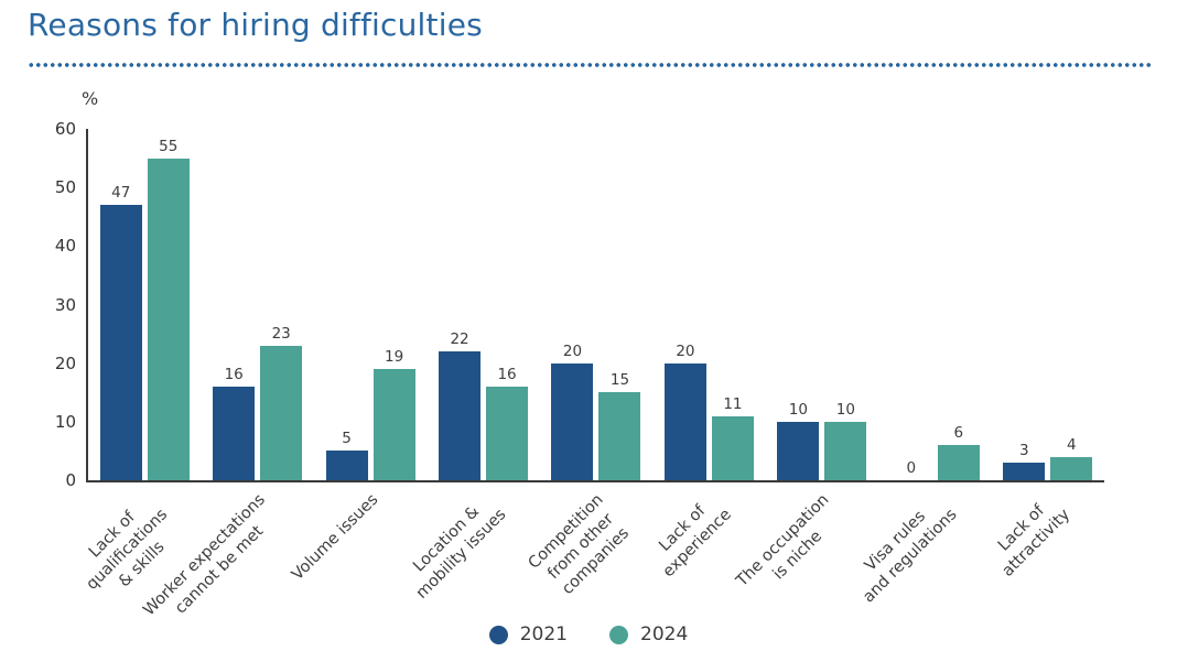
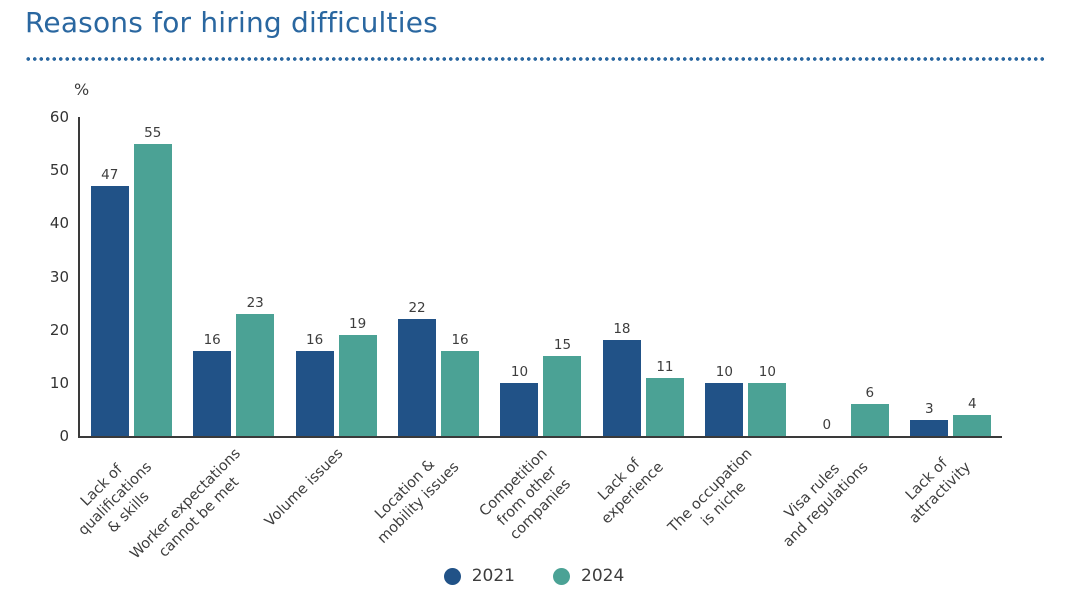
2021/Volume issues: 5 -> 16
2021/Competition from other companies: 20 -> 10
2021/Lack of experience: 20 -> 18
